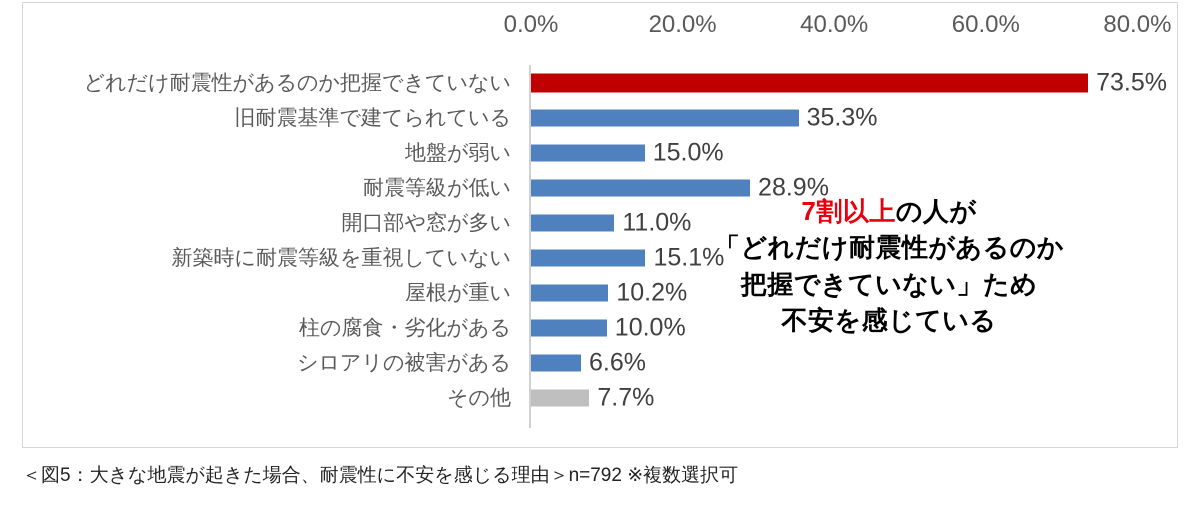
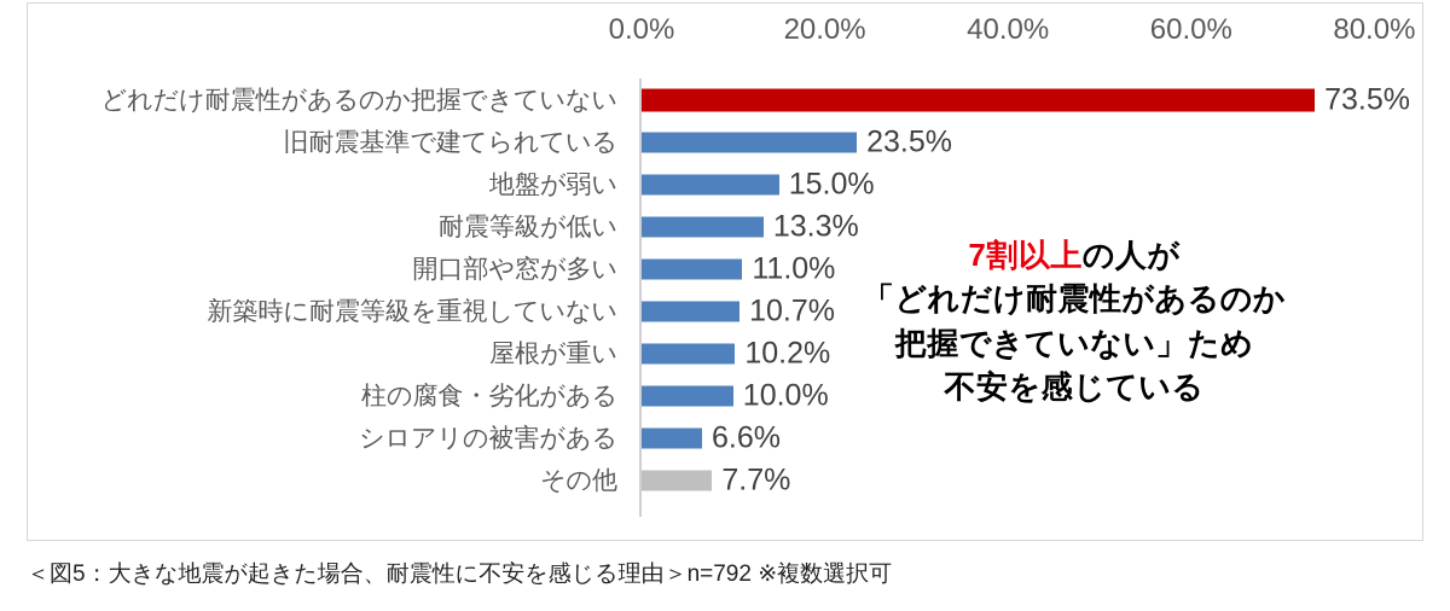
旧耐震基準で建てられている: 35.3% -> 23.5%
耐震等級が低い: 28.9% -> 13.3%
新築時に耐震等級を重視していない: 15.1% -> 10.7%
